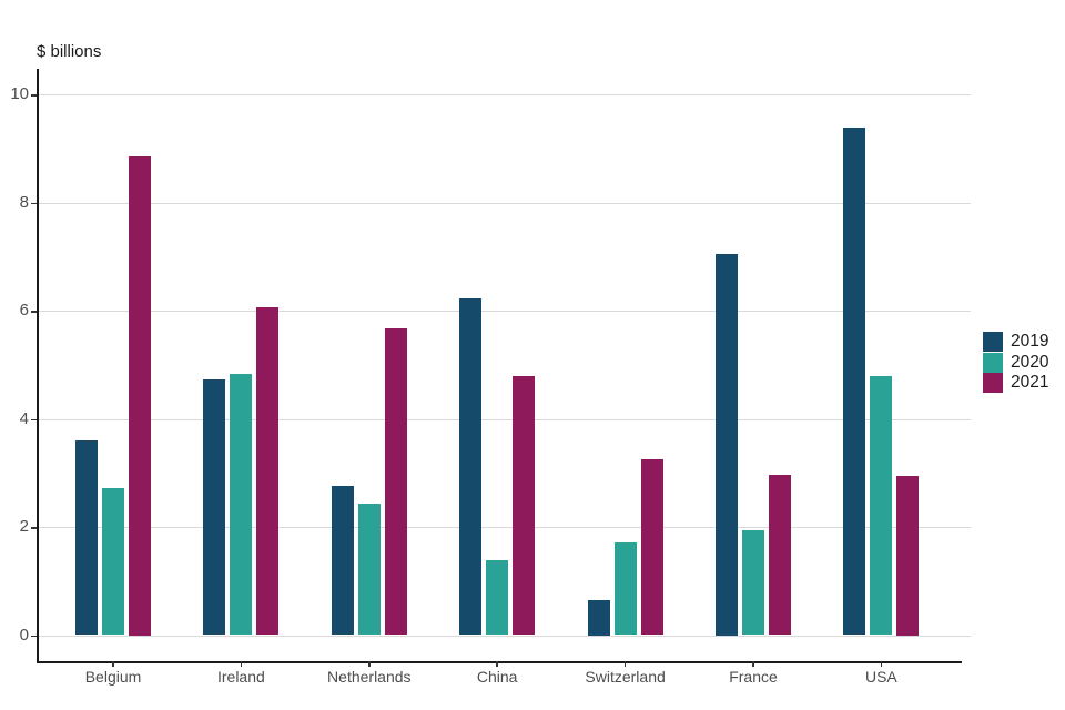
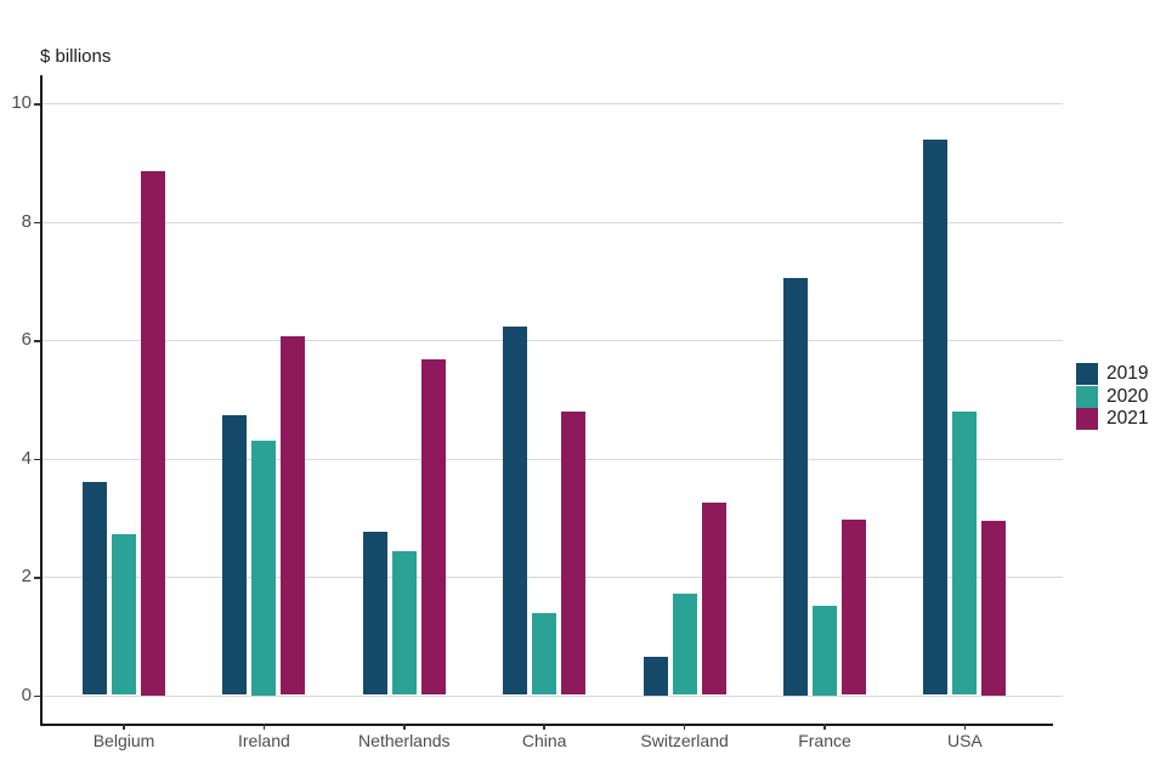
2020/Ireland: 4.8 -> 4.3
2020/France: 1.9 -> 1.5
